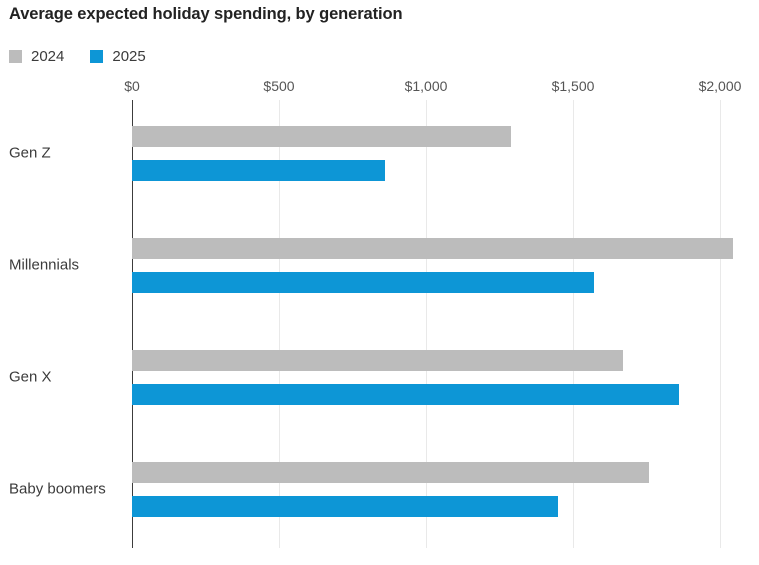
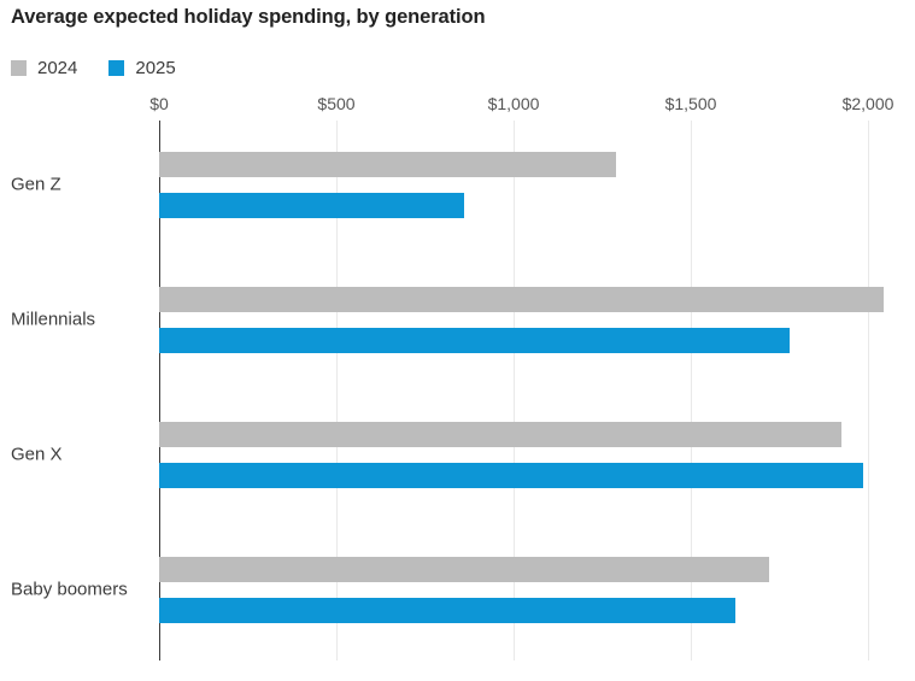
2025/Millennials: $1570 -> $1780
2024/Gen X: $1670 -> $1920
2025/Gen X: $1860 -> $1980
2024/Baby boomers: $1760 -> $1720
2025/Baby boomers: $1450 -> $1620
